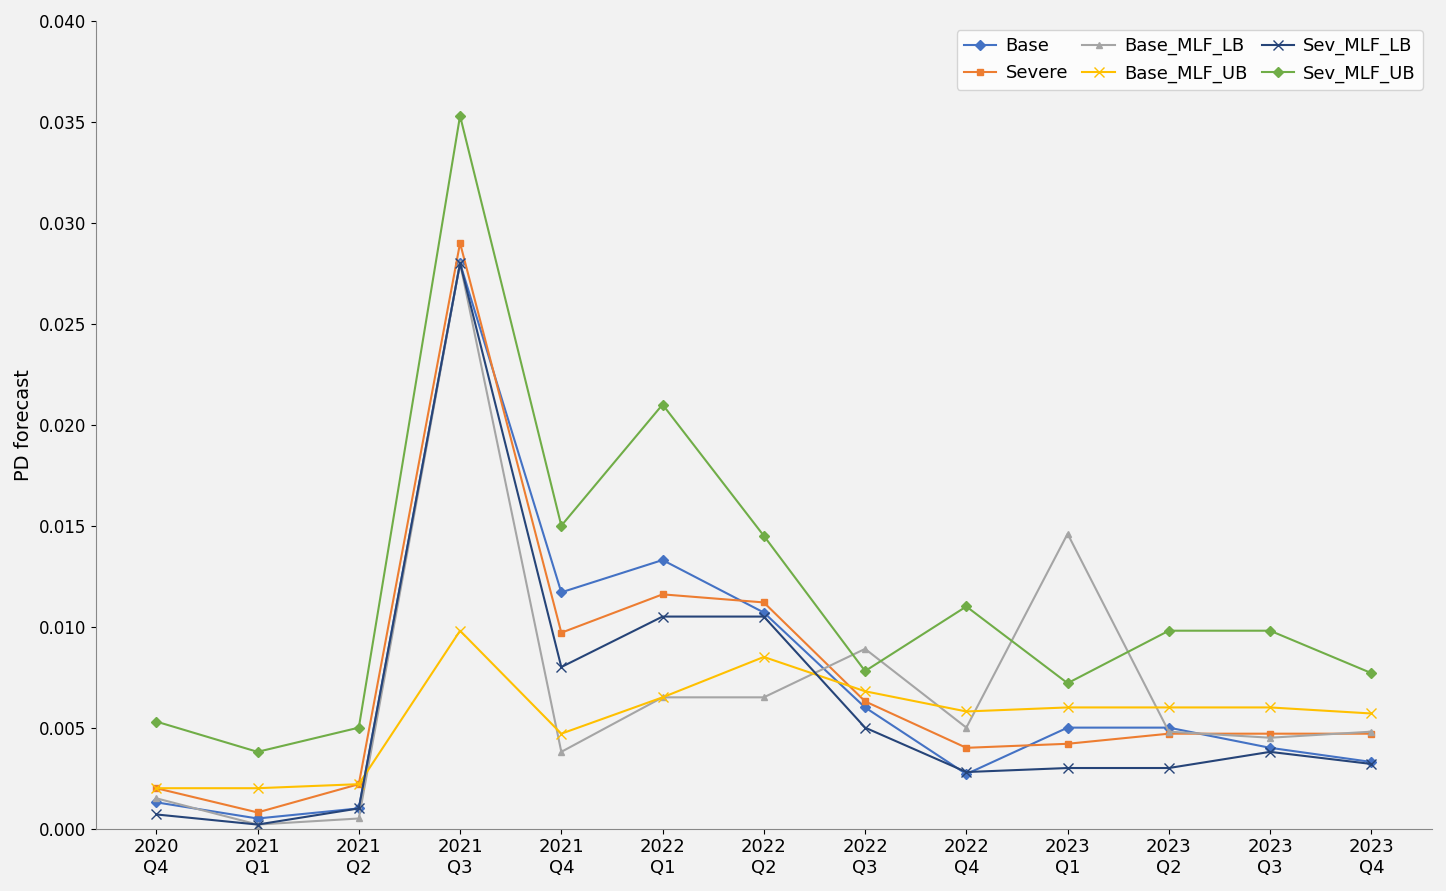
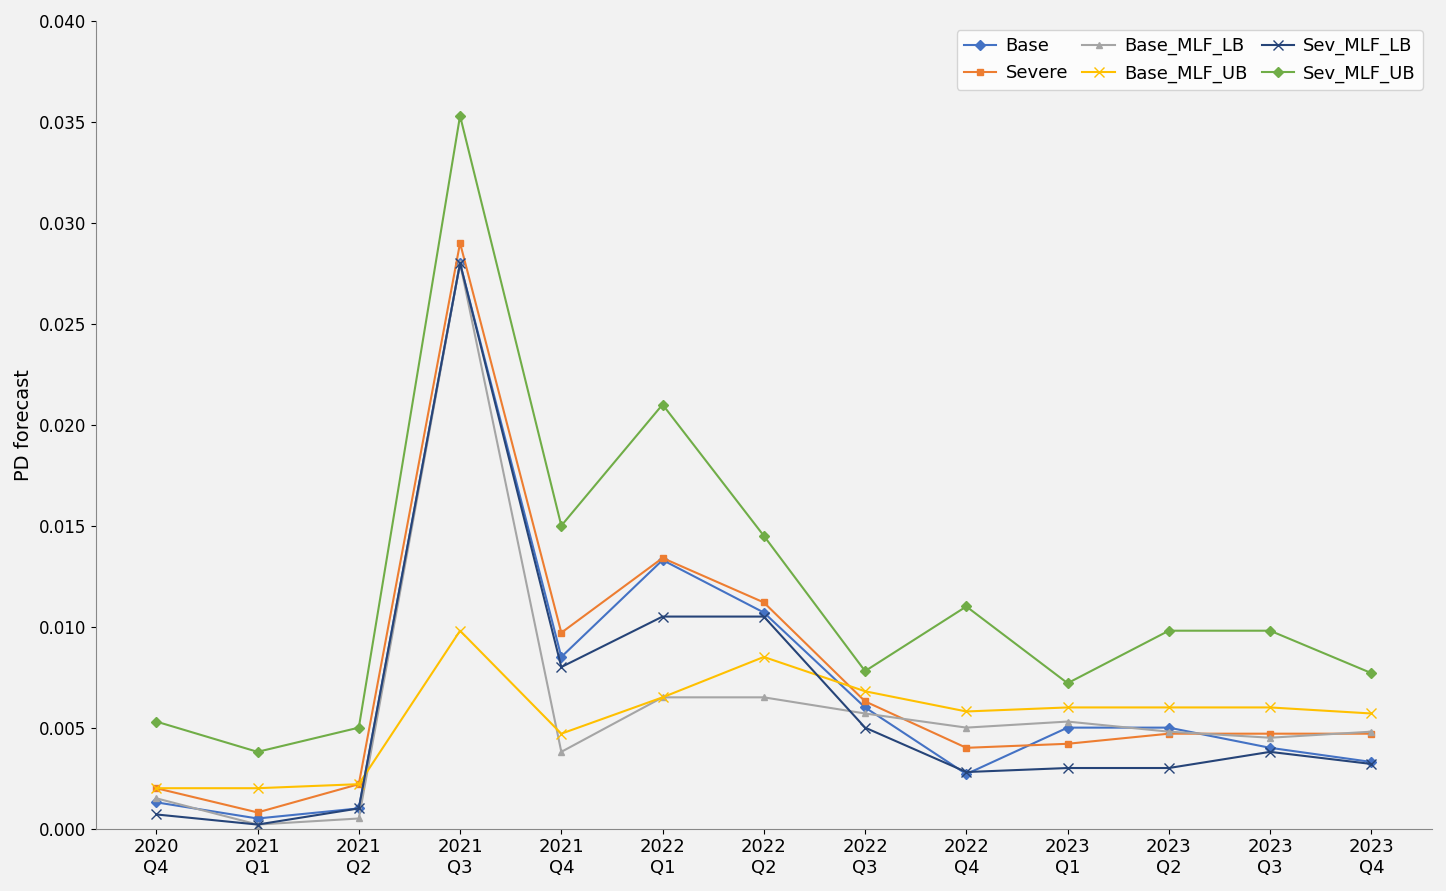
Base/2021 Q4: 0.0117 -> 0.0085
Severe/2022 Q1: 0.0116 -> 0.0134
Base_MLF_LB/2022 Q3: 0.0089 -> 0.0057
Base_MLF_LB/2023 Q1: 0.0146 -> 0.0053
